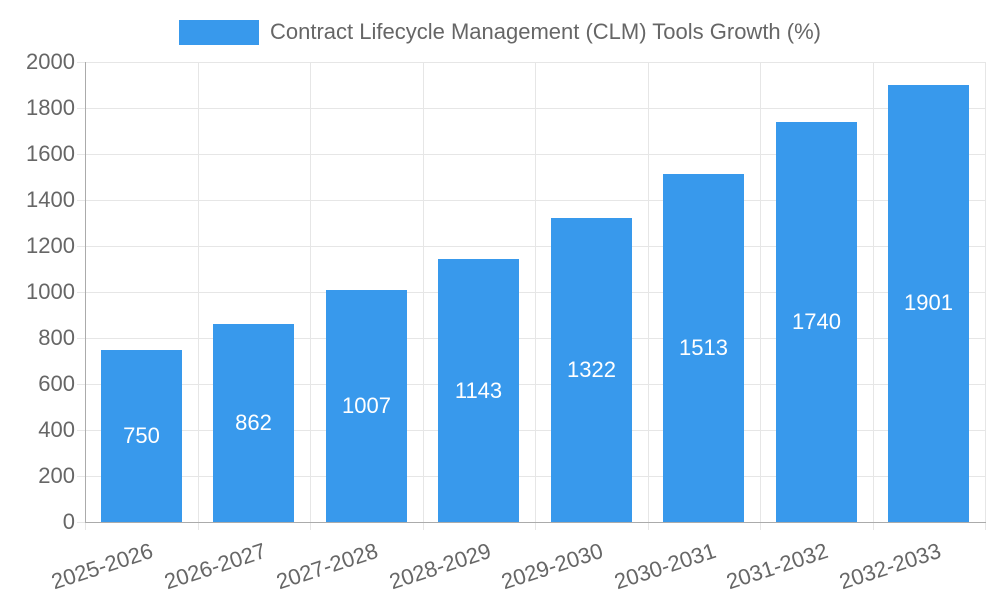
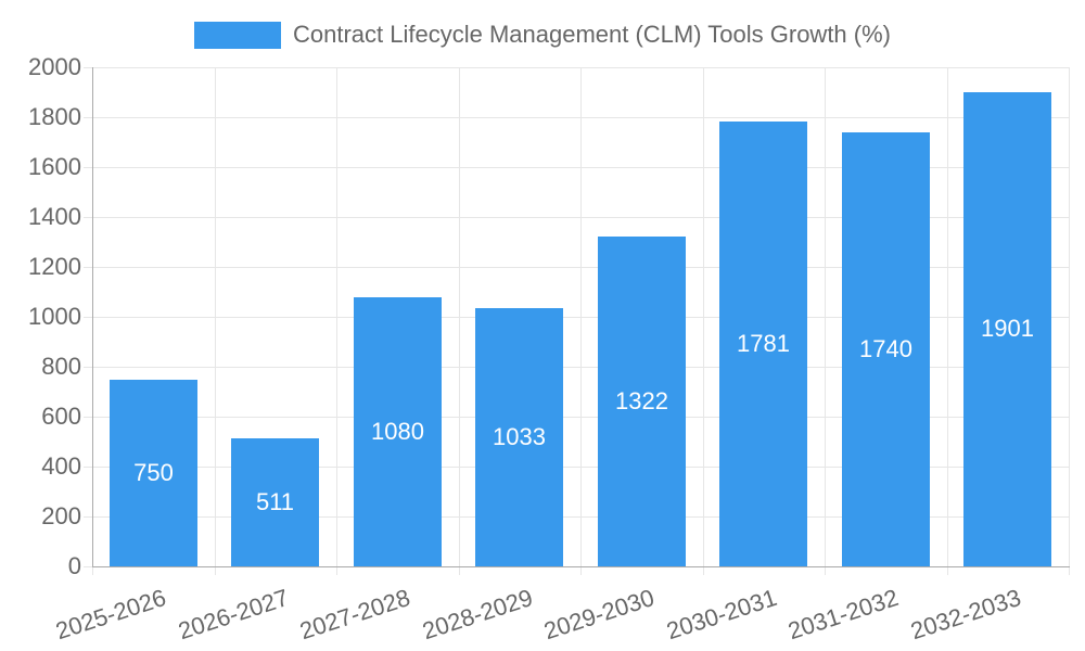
2026-2027: 862 -> 511
2027-2028: 1007 -> 1080
2028-2029: 1143 -> 1033
2030-2031: 1513 -> 1781
